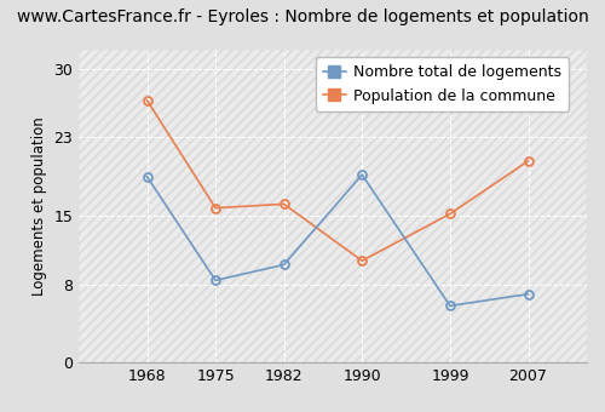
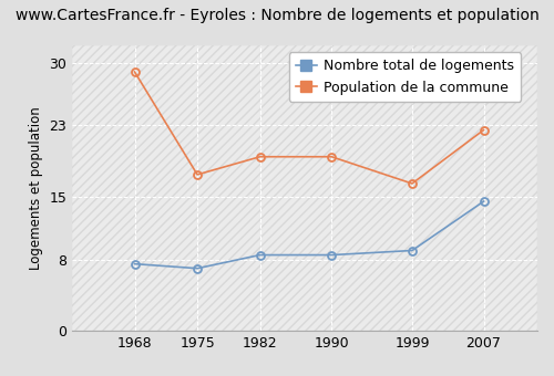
Nombre total de logements/1968: 19.0 -> 7.5
Population de la commune/1968: 26.8 -> 29.0
Nombre total de logements/1975: 8.4 -> 7.0
Population de la commune/1975: 15.8 -> 17.5
Nombre total de logements/1982: 10.0 -> 8.5
Population de la commune/1982: 16.2 -> 19.5
Nombre total de logements/1990: 19.2 -> 8.5
Population de la commune/1990: 10.4 -> 19.5
Nombre total de logements/1999: 5.8 -> 9.0
Population de la commune/1999: 15.2 -> 16.5
Nombre total de logements/2007: 7.0 -> 14.5
Population de la commune/2007: 20.6 -> 22.5
